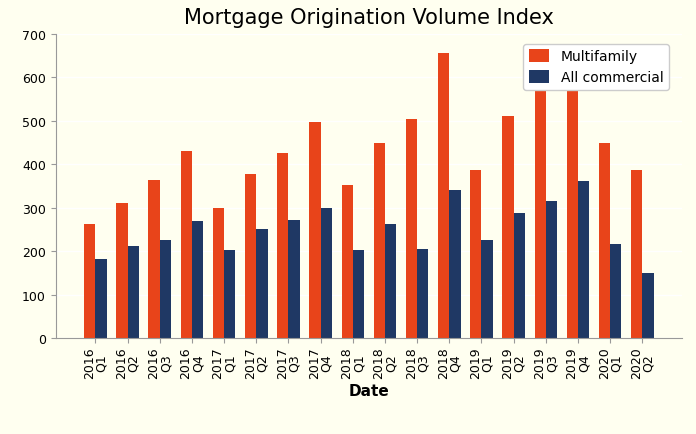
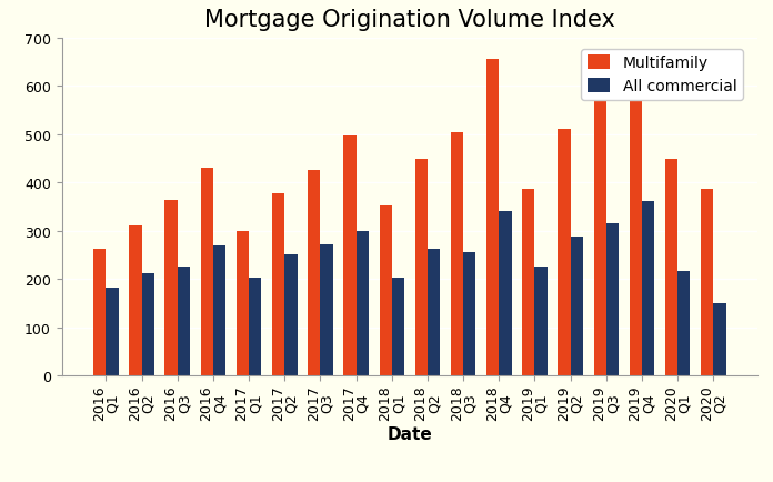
All commercial/2018 Q3: 205 -> 255
